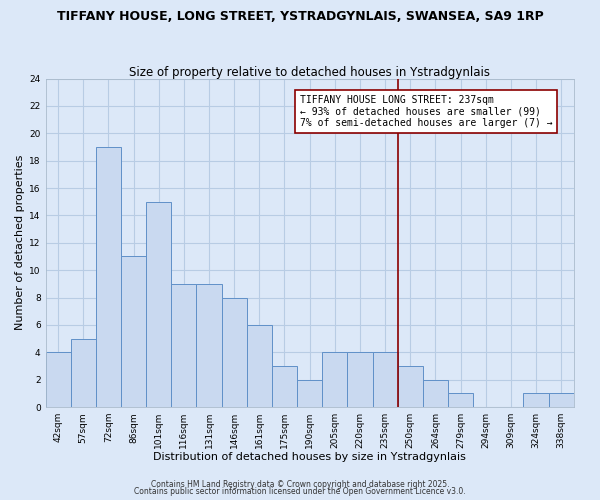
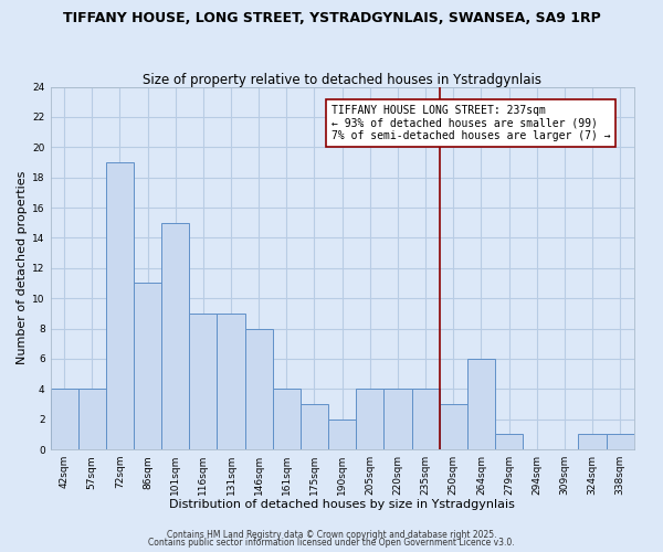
57sqm: 5 -> 4
161sqm: 6 -> 4
264sqm: 2 -> 6
